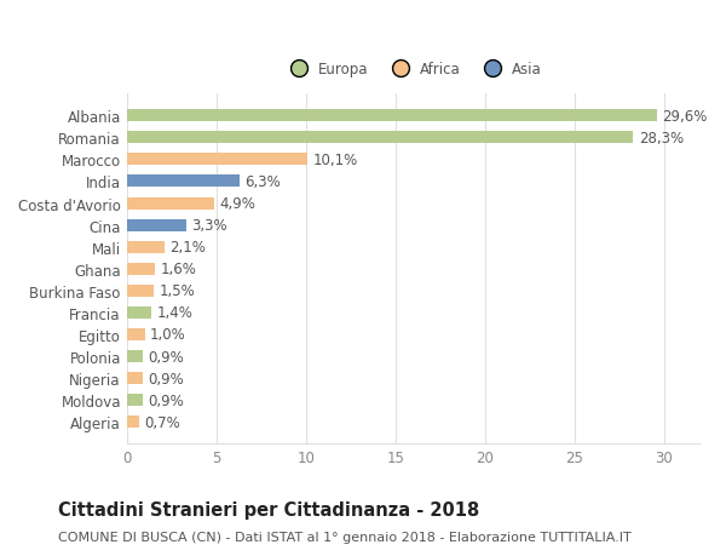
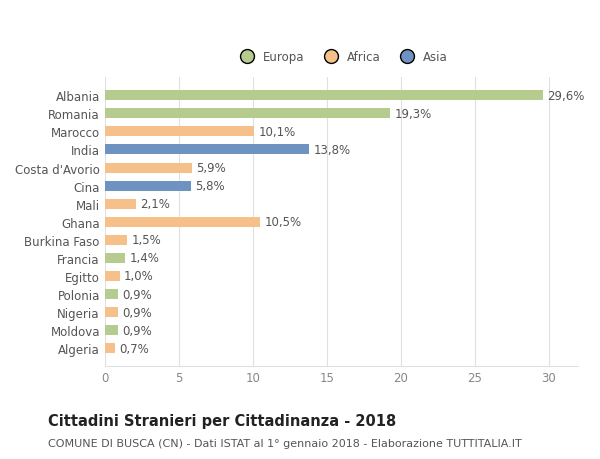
Romania: 28,3% -> 19,3%
India: 6,3% -> 13,8%
Costa d'Avorio: 4,9% -> 5,9%
Cina: 3,3% -> 5,8%
Ghana: 1,6% -> 10,5%
